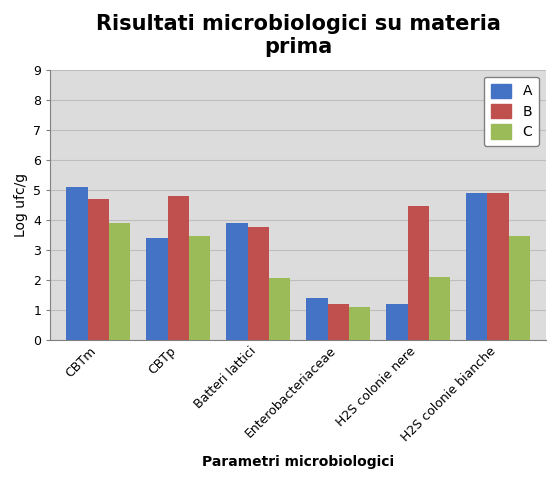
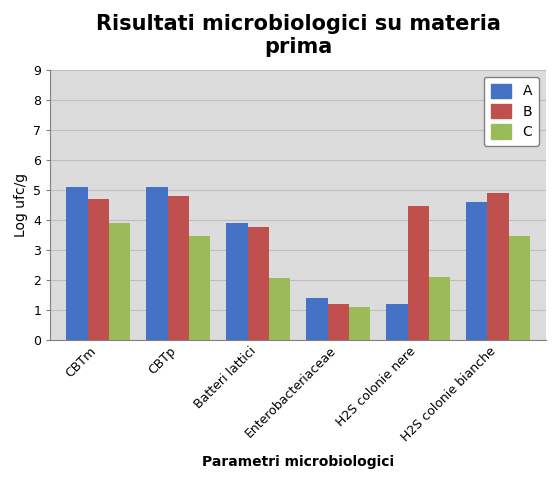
A/CBTp: 3.4 -> 5.1
A/H2S colonie bianche: 4.9 -> 4.6
